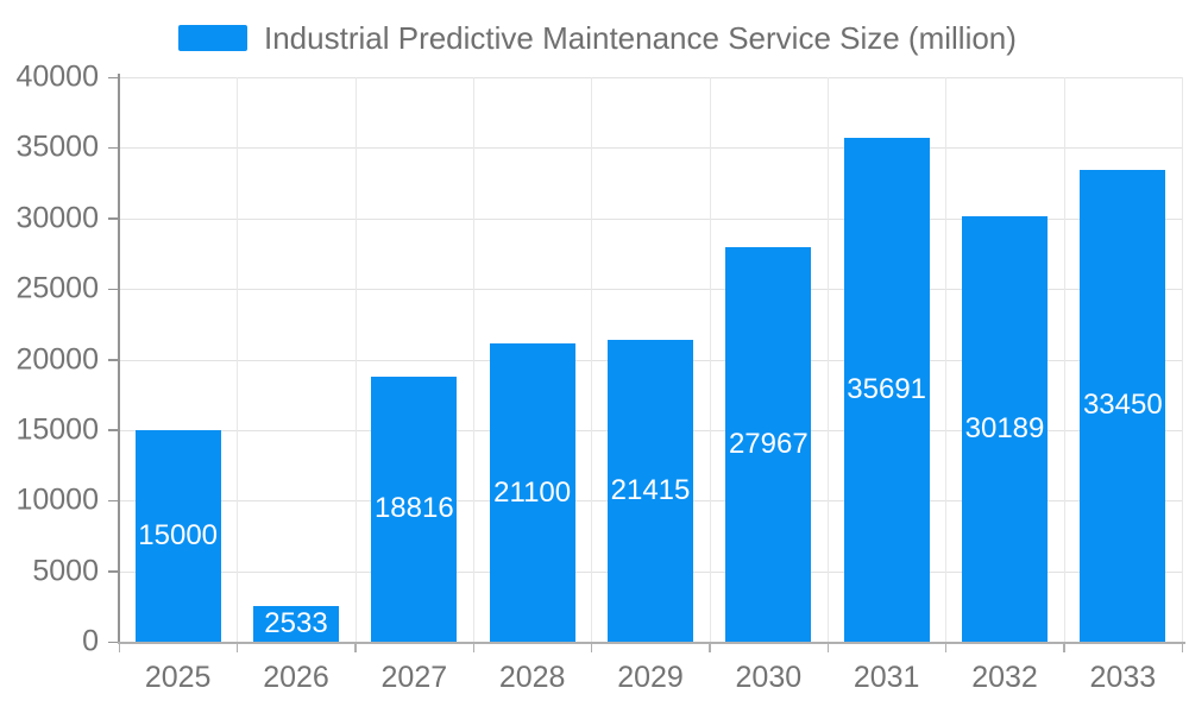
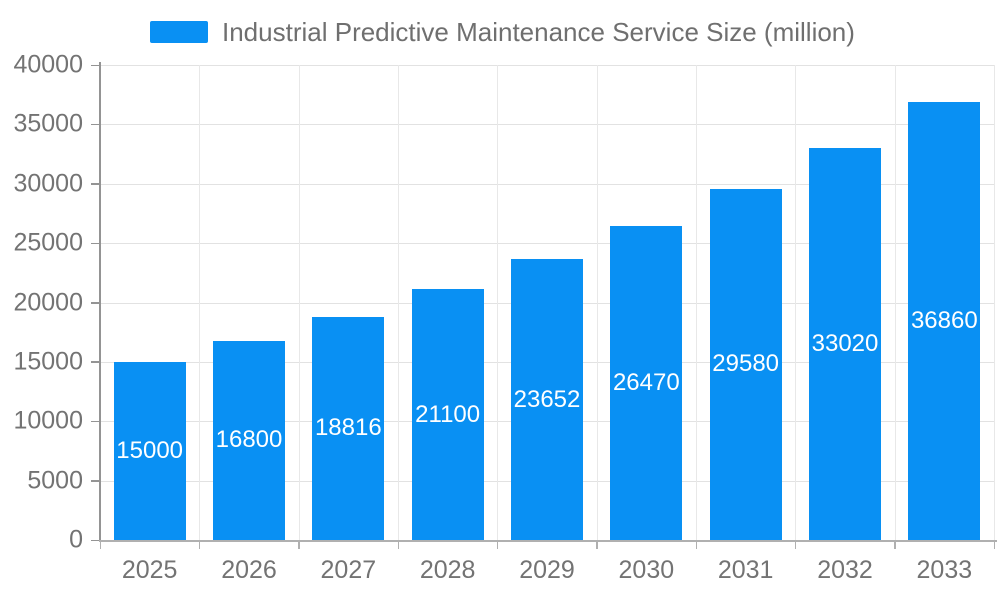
2026: 2533 -> 16800
2029: 21415 -> 23652
2030: 27967 -> 26470
2031: 35691 -> 29580
2032: 30189 -> 33020
2033: 33450 -> 36860
